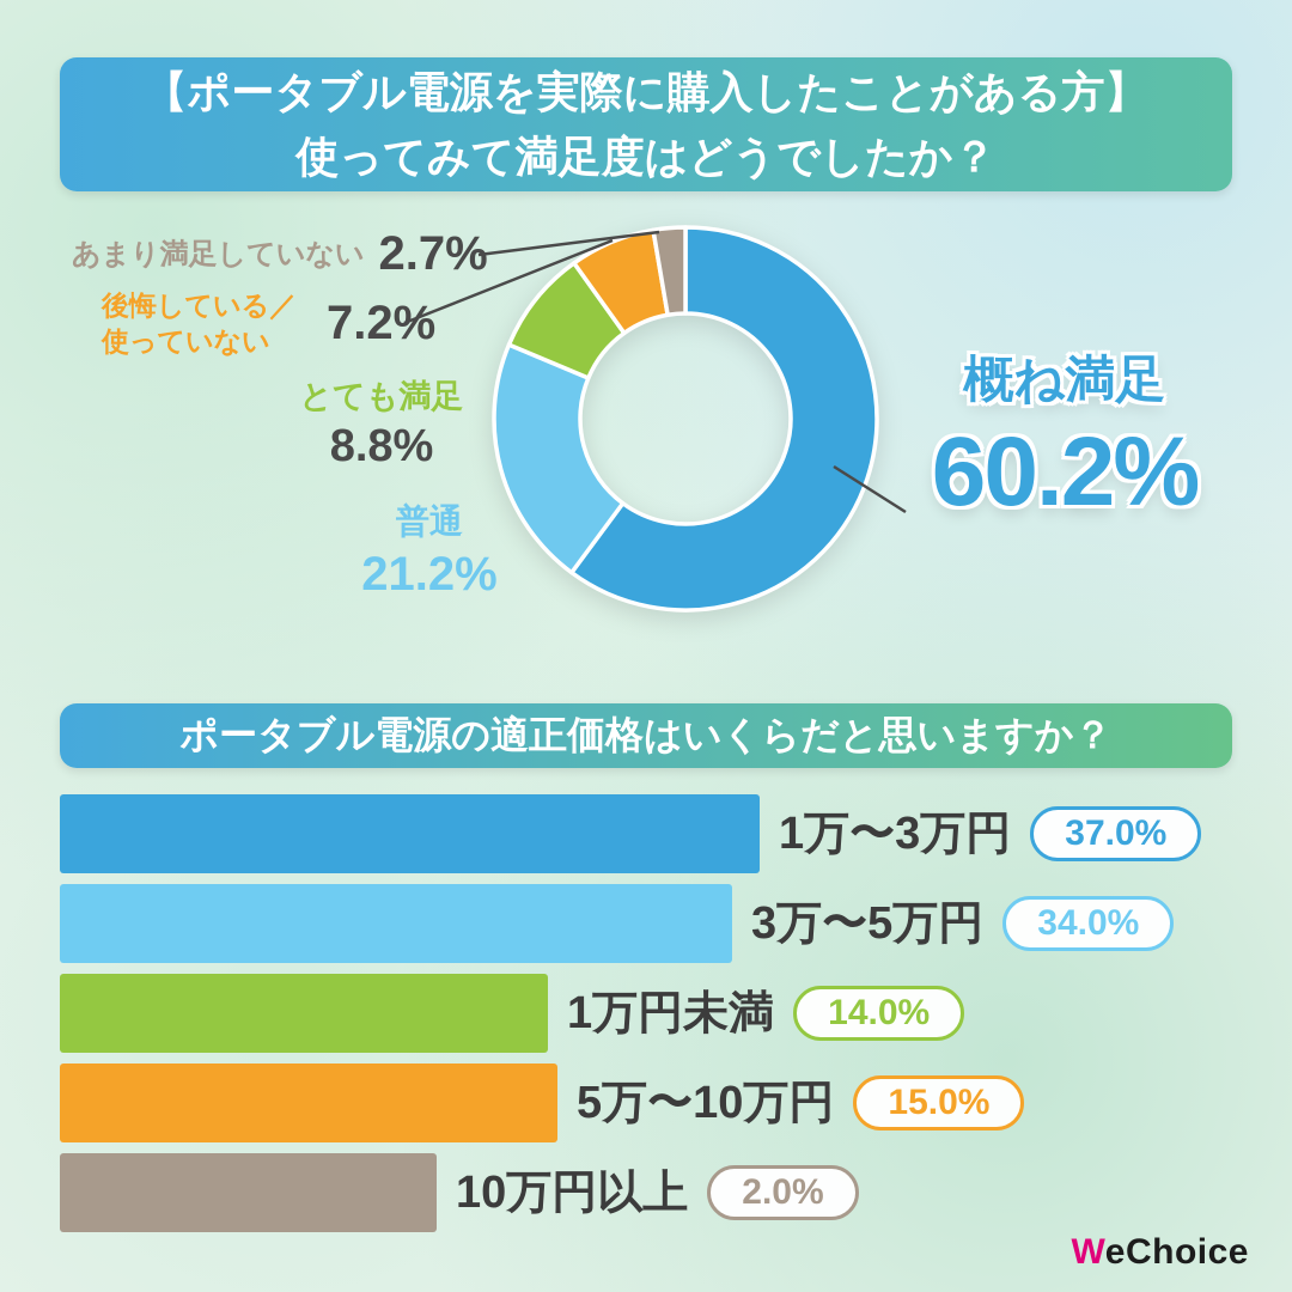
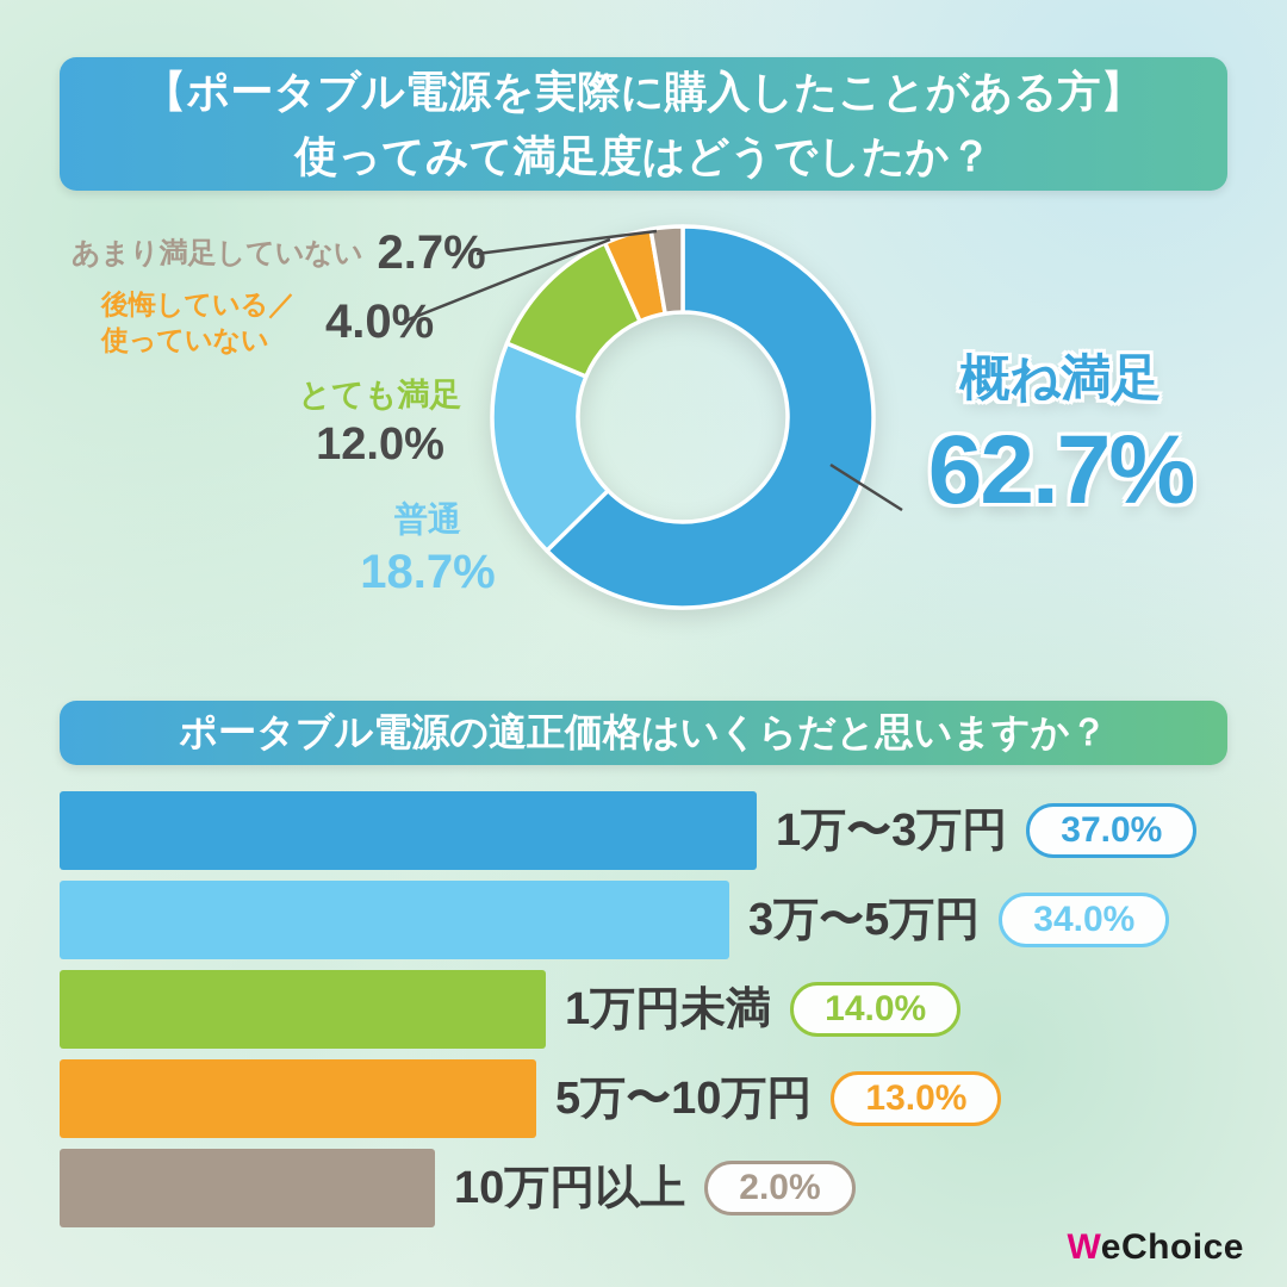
【ポータブル電源を実際に購入したことがある方】使ってみて満足度はどうでしたか？/概ね満足: 60.2% -> 62.7%
【ポータブル電源を実際に購入したことがある方】使ってみて満足度はどうでしたか？/普通: 21.2% -> 18.7%
【ポータブル電源を実際に購入したことがある方】使ってみて満足度はどうでしたか？/とても満足: 8.8% -> 12.0%
【ポータブル電源を実際に購入したことがある方】使ってみて満足度はどうでしたか？/後悔している／使っていない: 7.2% -> 4.0%
ポータブル電源の適正価格はいくらだと思いますか？/5万〜10万円: 15.0% -> 13.0%
